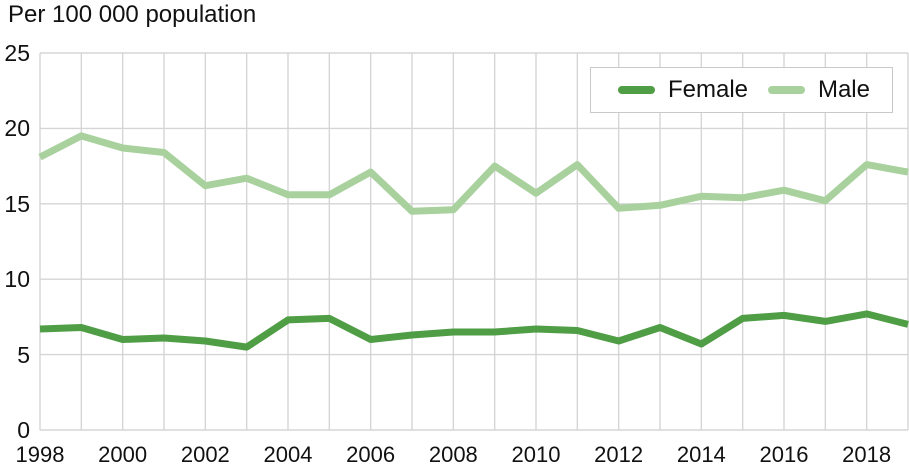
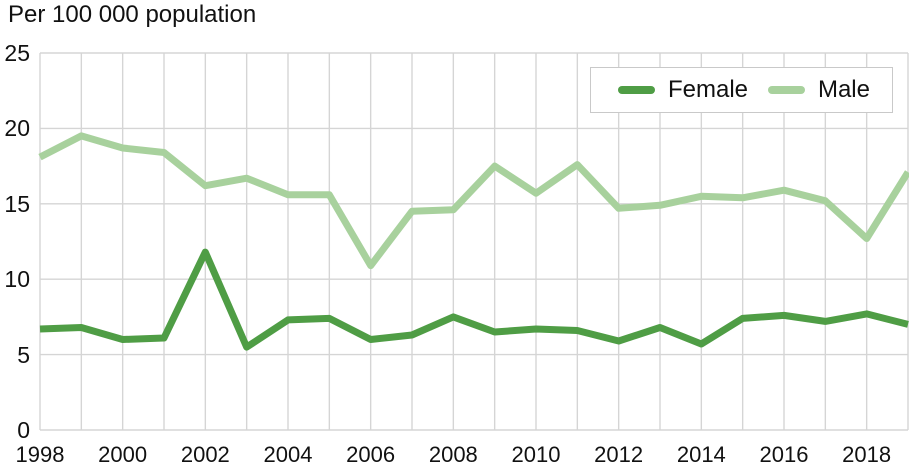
Female/2002: 5.9 -> 11.8
Male/2006: 17.1 -> 10.9
Female/2008: 6.5 -> 7.5
Male/2018: 17.6 -> 12.7
